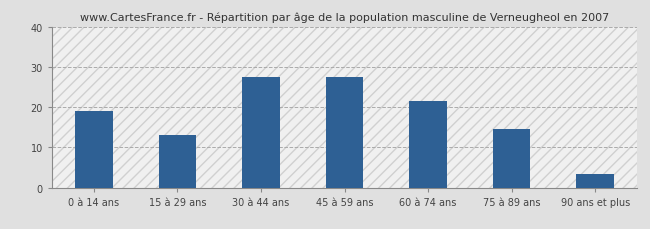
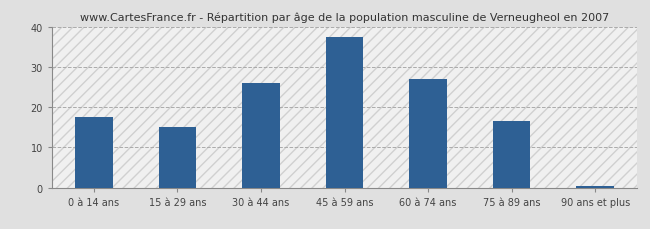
0 à 14 ans: 19.0 -> 17.5
15 à 29 ans: 13.0 -> 15.0
30 à 44 ans: 27.5 -> 26.0
45 à 59 ans: 27.5 -> 37.5
60 à 74 ans: 21.5 -> 27.0
75 à 89 ans: 14.5 -> 16.5
90 ans et plus: 3.5 -> 0.5
